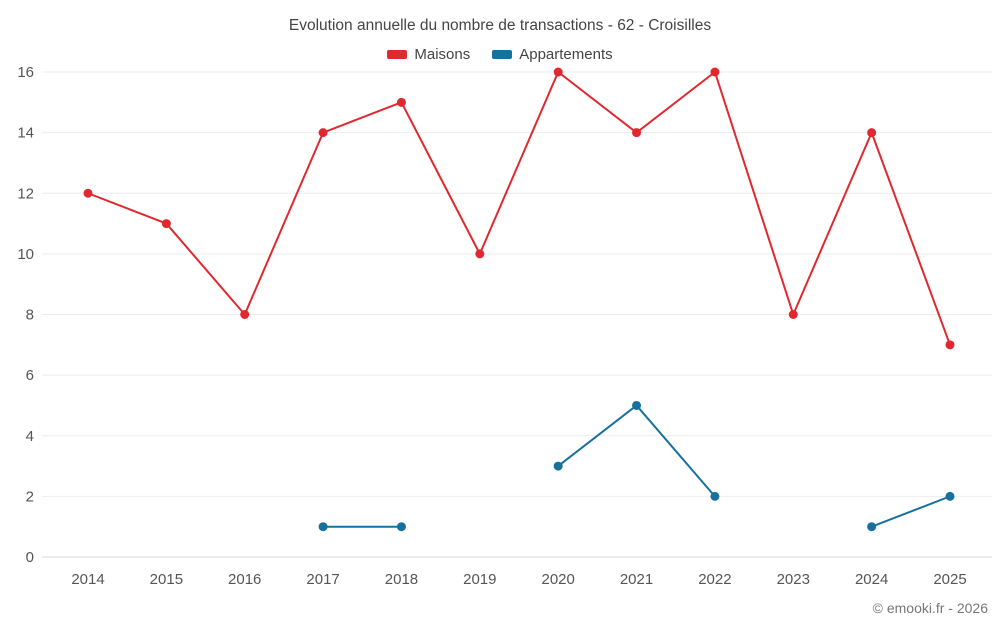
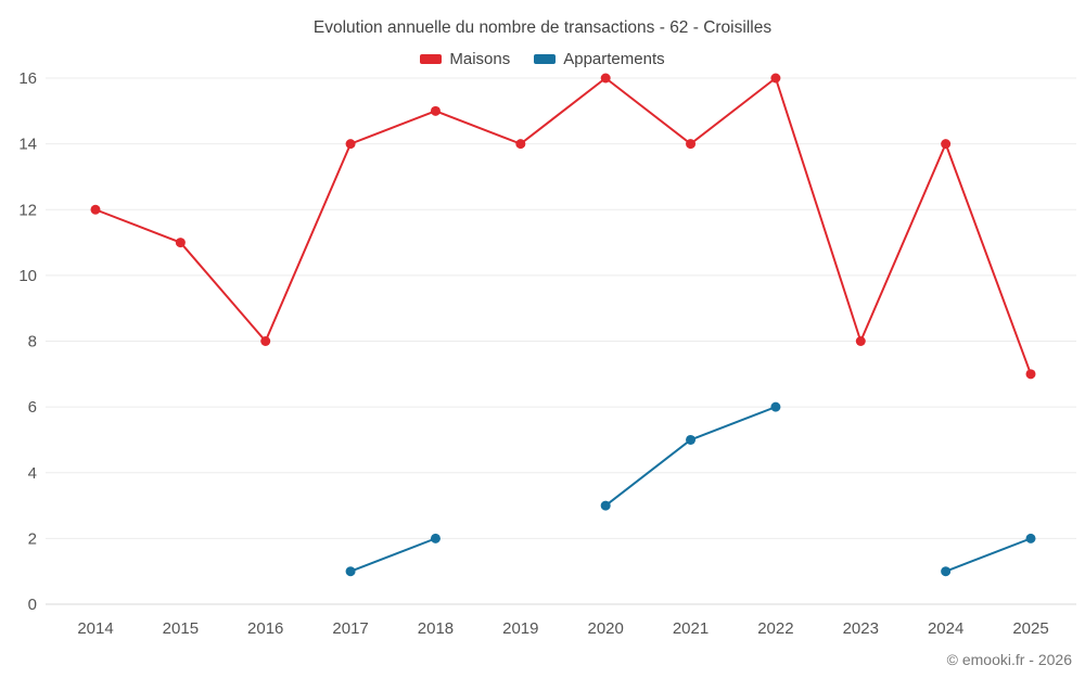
Appartements/2018: 1 -> 2
Maisons/2019: 10 -> 14
Appartements/2022: 2 -> 6
